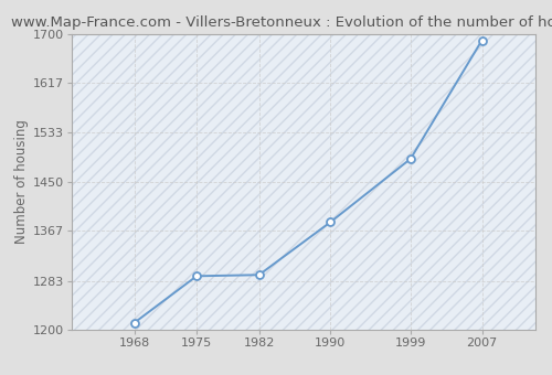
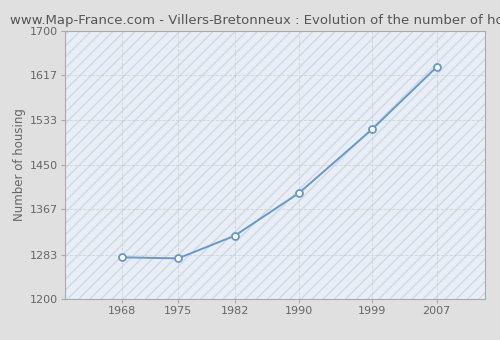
1968: 1212 -> 1278
1975: 1291 -> 1276
1982: 1293 -> 1318
1990: 1382 -> 1398
1999: 1489 -> 1516
2007: 1689 -> 1632
